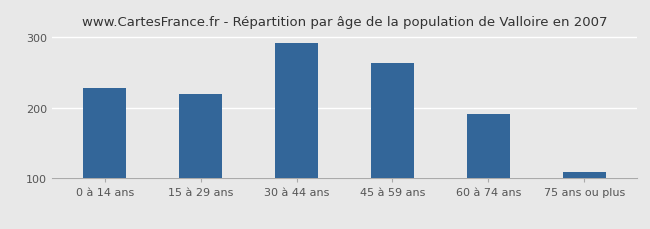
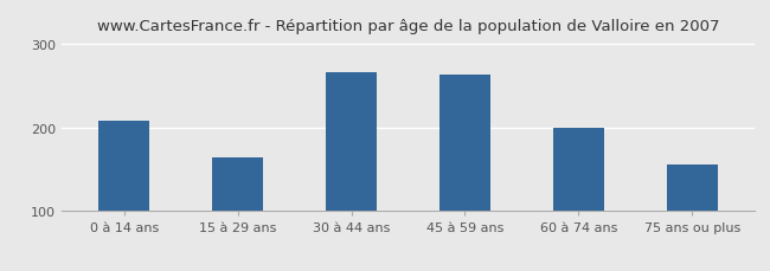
0 à 14 ans: 228 -> 208
15 à 29 ans: 219 -> 164
30 à 44 ans: 292 -> 266
60 à 74 ans: 191 -> 200
75 ans ou plus: 109 -> 156
